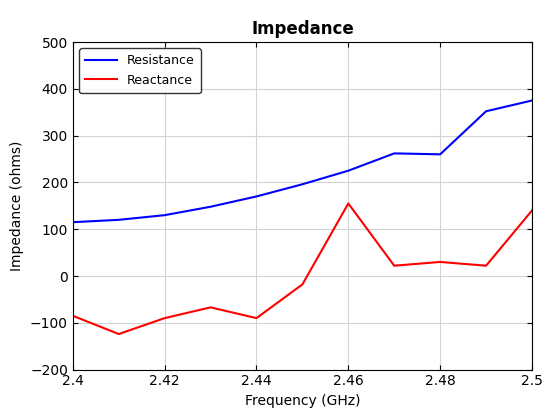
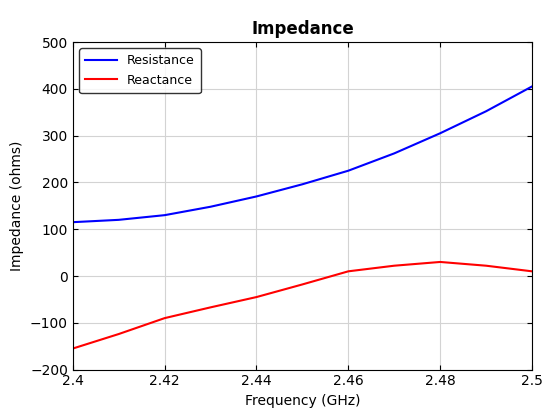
Reactance/2.4: -85 -> -155
Reactance/2.44: -90 -> -45
Reactance/2.46: 155 -> 10
Resistance/2.48: 260 -> 305
Resistance/2.5: 375 -> 405
Reactance/2.5: 140 -> 10
